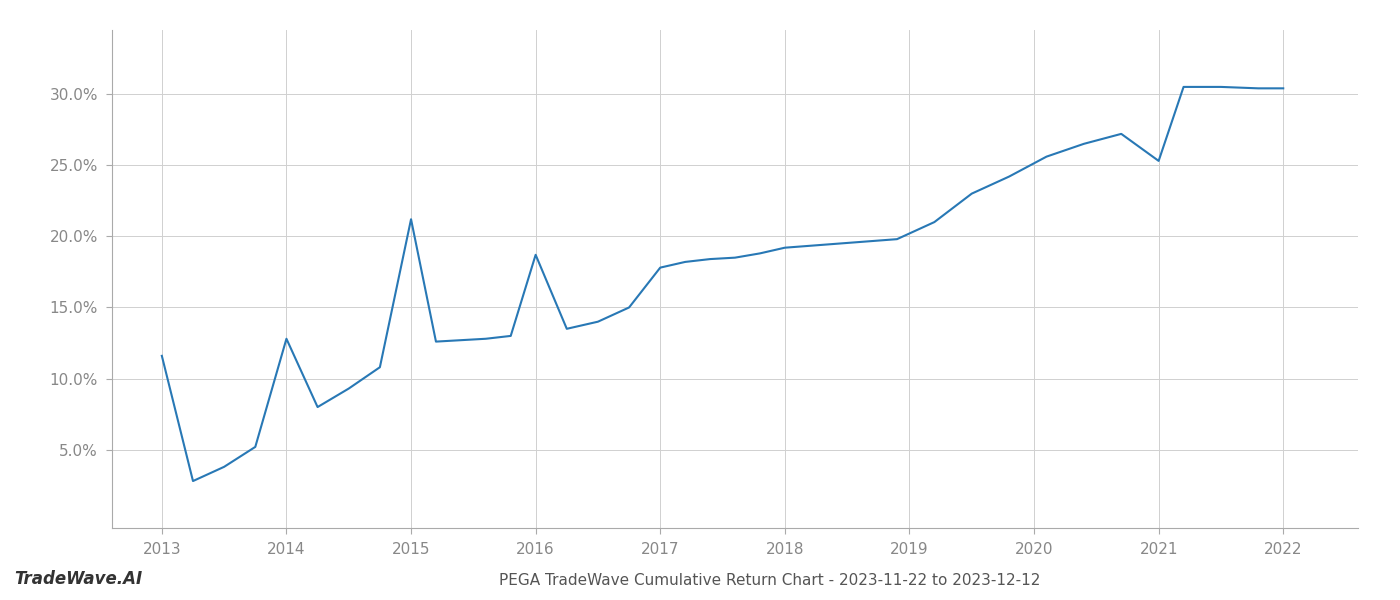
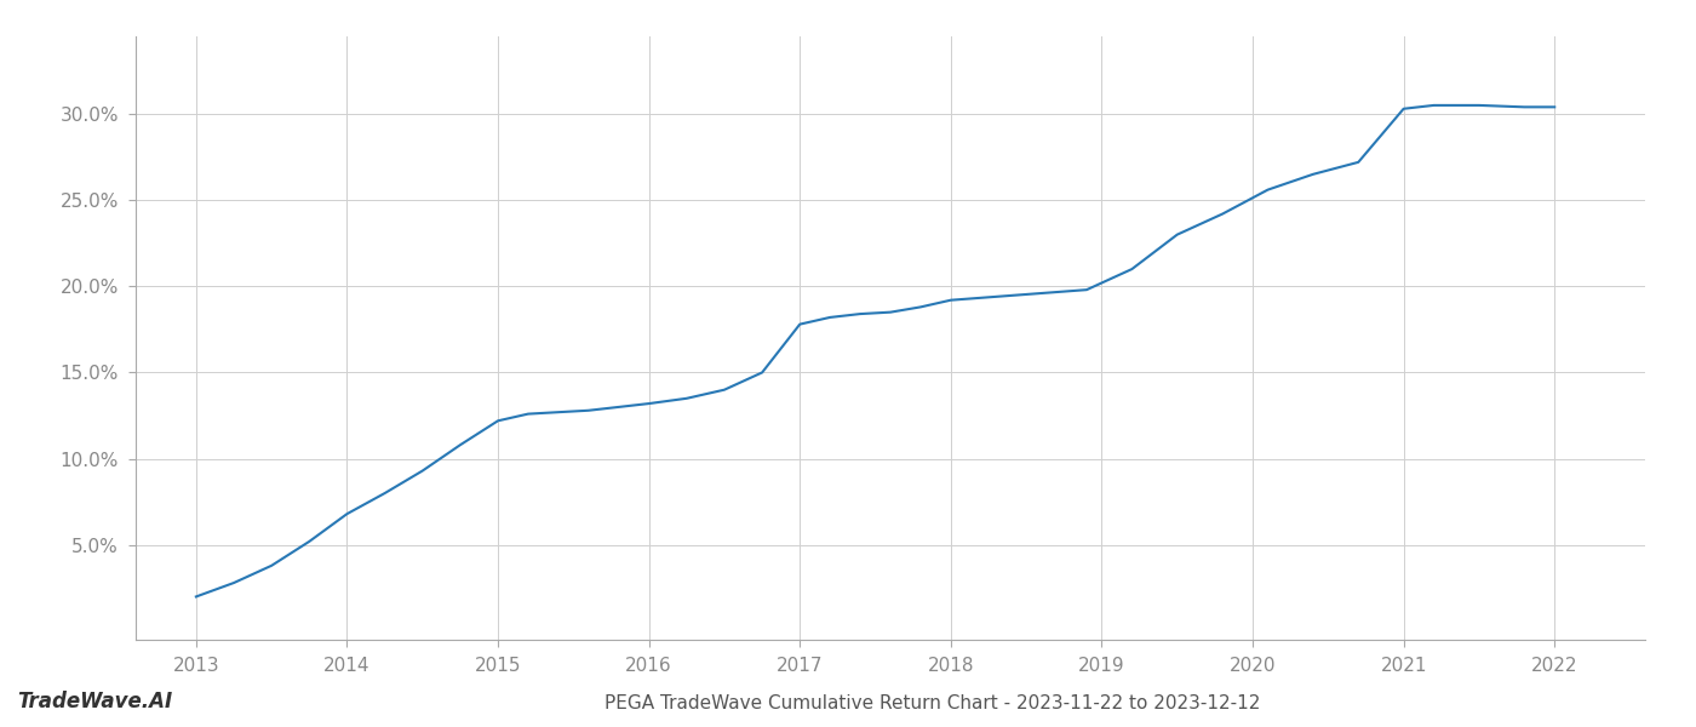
2013: 11.6% -> 2.0%
2014: 12.8% -> 6.8%
2015: 21.2% -> 12.2%
2016: 18.7% -> 13.2%
2021: 25.3% -> 30.3%
